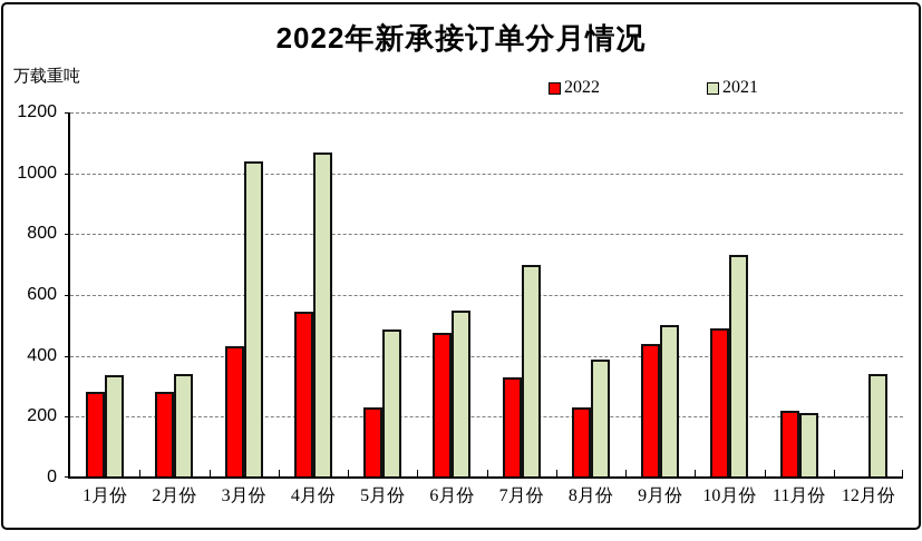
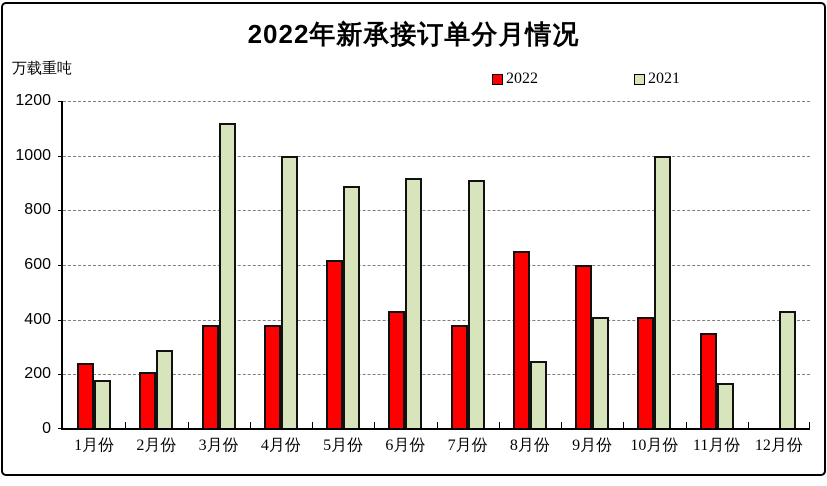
2022/1月份: 280 -> 240
2021/1月份: 340 -> 180
2022/2月份: 280 -> 210
2021/2月份: 340 -> 290
2022/3月份: 430 -> 380
2021/3月份: 1040 -> 1120
2022/4月份: 550 -> 380
2021/4月份: 1070 -> 1000
2022/5月份: 230 -> 620
2021/5月份: 490 -> 890
2022/6月份: 480 -> 430
2021/6月份: 550 -> 920
2022/7月份: 330 -> 380
2021/7月份: 700 -> 910
2022/8月份: 230 -> 650
2021/8月份: 390 -> 250
2022/9月份: 440 -> 600
2021/9月份: 500 -> 410
2022/10月份: 490 -> 410
2021/10月份: 730 -> 1000
2022/11月份: 220 -> 350
2021/11月份: 210 -> 170
2021/12月份: 340 -> 430
